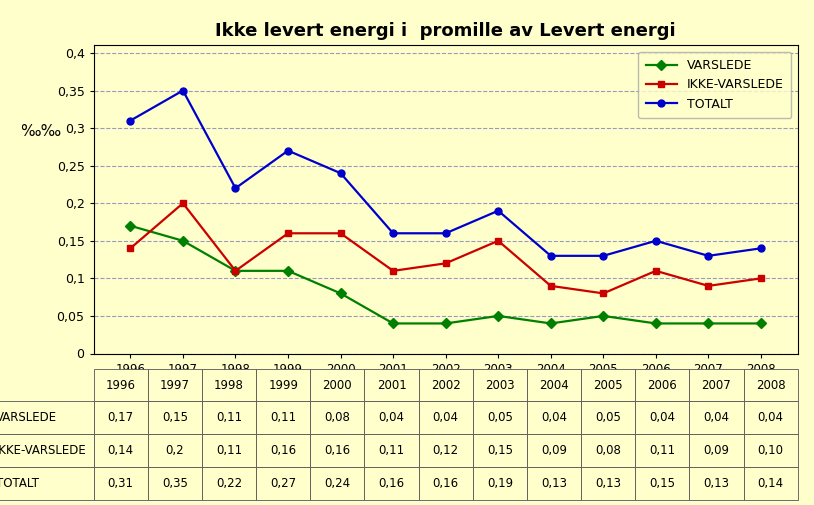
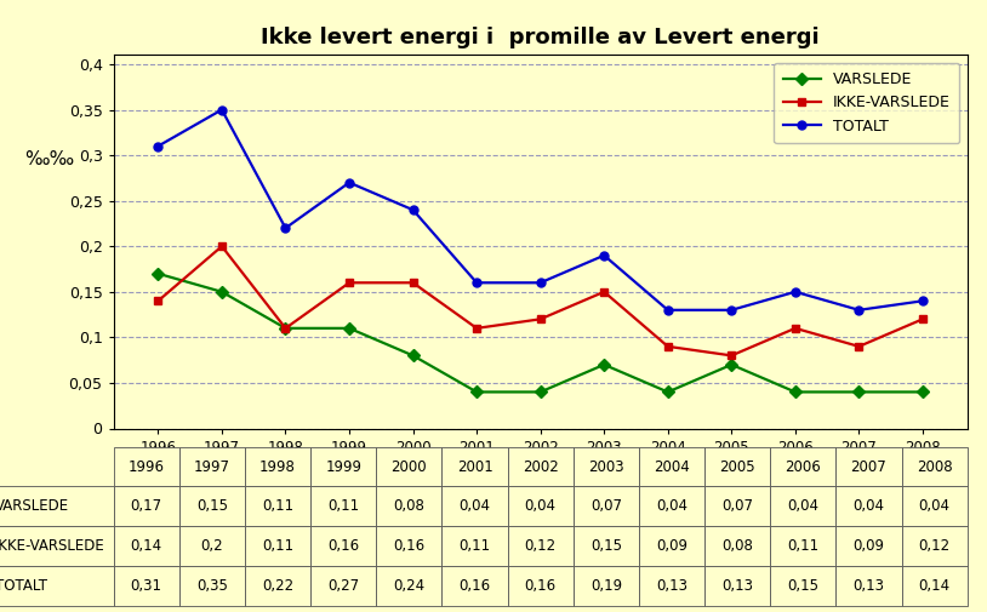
VARSLEDE/2003: 0,05 -> 0,07
VARSLEDE/2005: 0,05 -> 0,07
IKKE-VARSLEDE/2008: 0,10 -> 0,12
